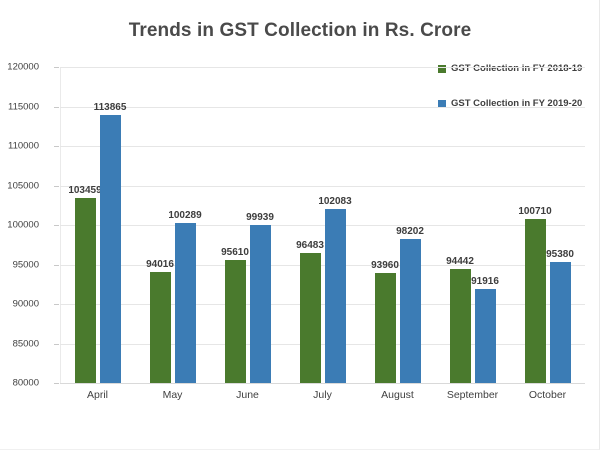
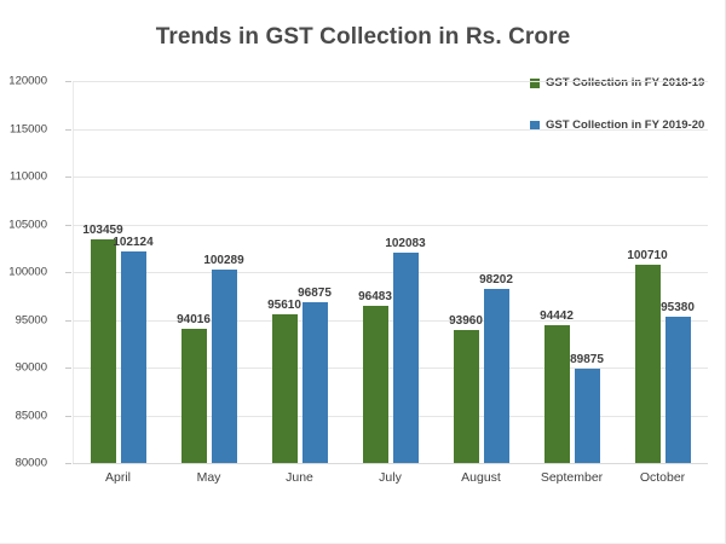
GST Collection in FY 2019-20/April: 113865 -> 102124
GST Collection in FY 2019-20/June: 99939 -> 96875
GST Collection in FY 2019-20/September: 91916 -> 89875
